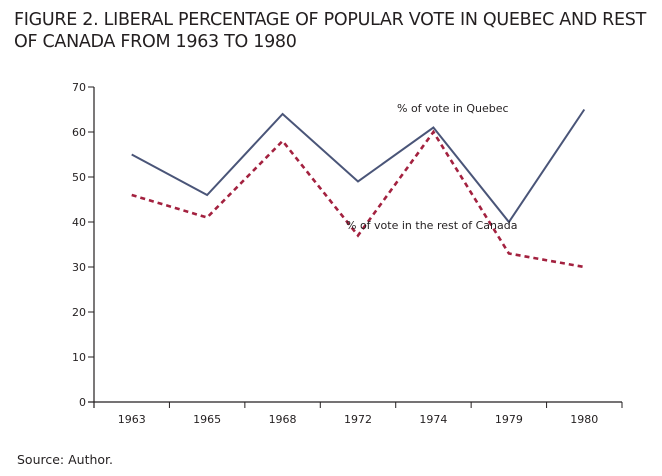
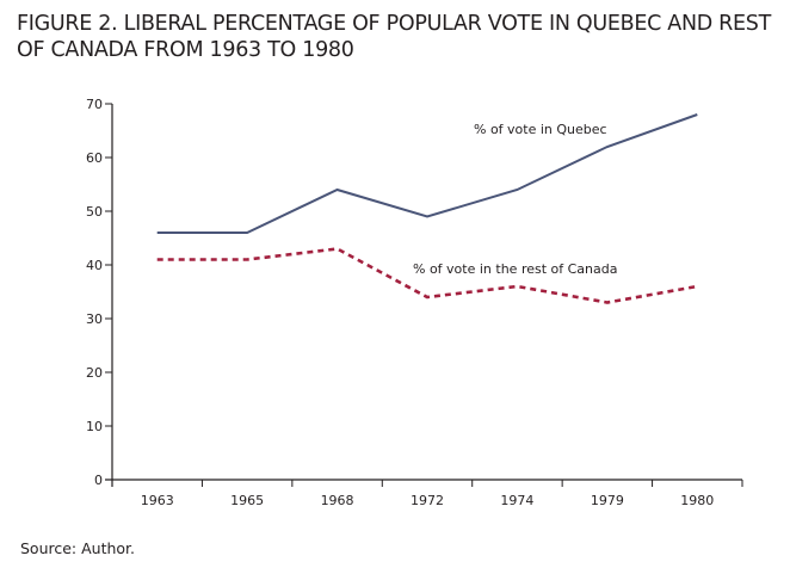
% of vote in Quebec/1963: 55 -> 46
% of vote in the rest of Canada/1963: 46 -> 41
% of vote in Quebec/1968: 64 -> 54
% of vote in the rest of Canada/1968: 58 -> 43
% of vote in the rest of Canada/1972: 37 -> 34
% of vote in Quebec/1974: 61 -> 54
% of vote in the rest of Canada/1974: 60 -> 36
% of vote in Quebec/1979: 40 -> 62
% of vote in Quebec/1980: 65 -> 68
% of vote in the rest of Canada/1980: 30 -> 36
